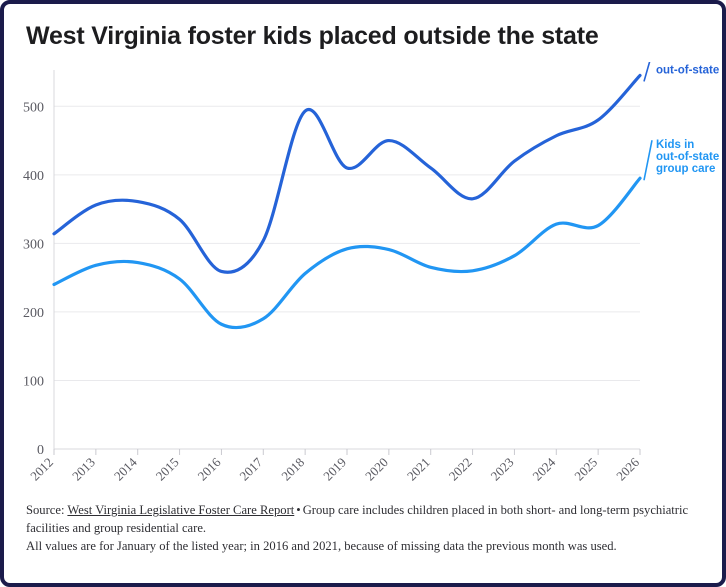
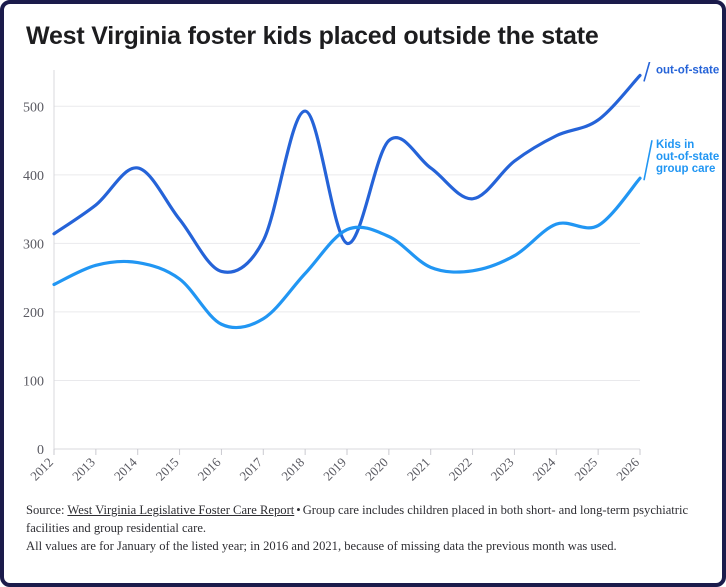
Total kids out-of-state/2014: 360 -> 410
Total kids out-of-state/2019: 410 -> 300
Kids in out-of-state group care/2019: 290 -> 320
Kids in out-of-state group care/2020: 290 -> 310
